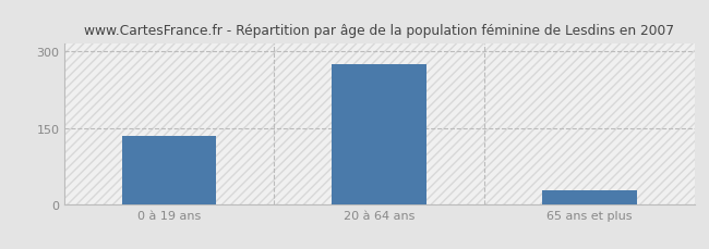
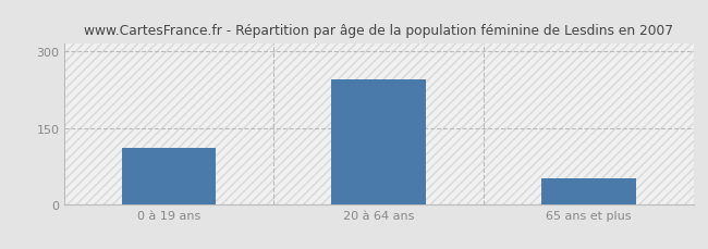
0 à 19 ans: 135 -> 110
20 à 64 ans: 275 -> 245
65 ans et plus: 28 -> 50
